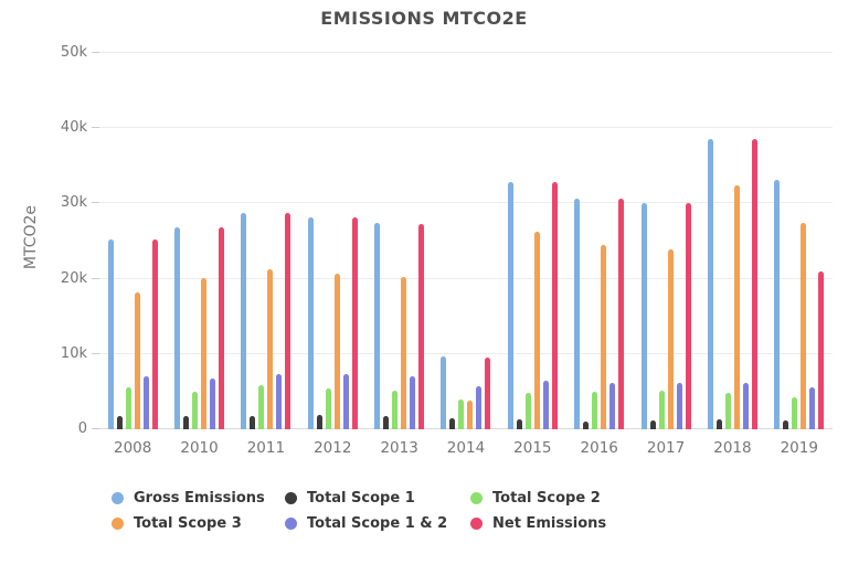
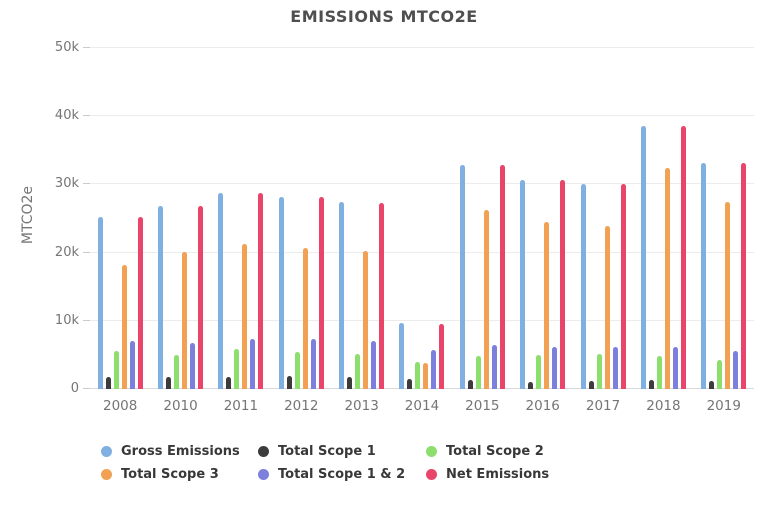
Net Emissions/2019: 21k -> 33k
